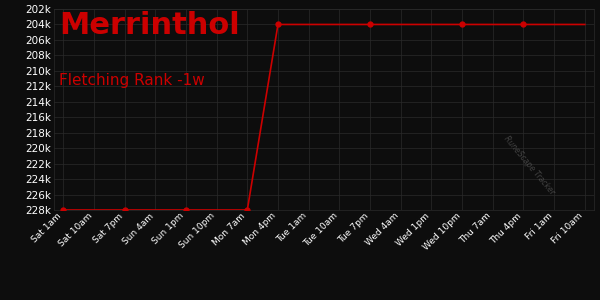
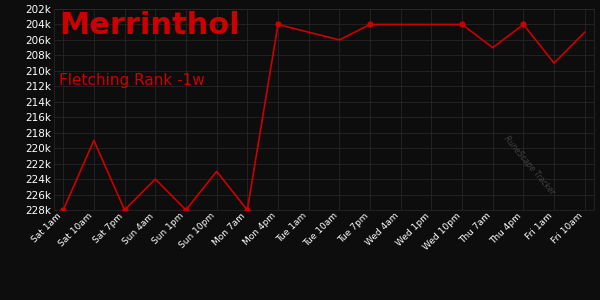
Sat 10am: 228k -> 219k
Sun 4am: 228k -> 224k
Sun 10pm: 228k -> 223k
Tue 1am: 204k -> 205k
Tue 10am: 204k -> 206k
Thu 7am: 204k -> 207k
Fri 1am: 204k -> 209k
Fri 10am: 204k -> 205k
